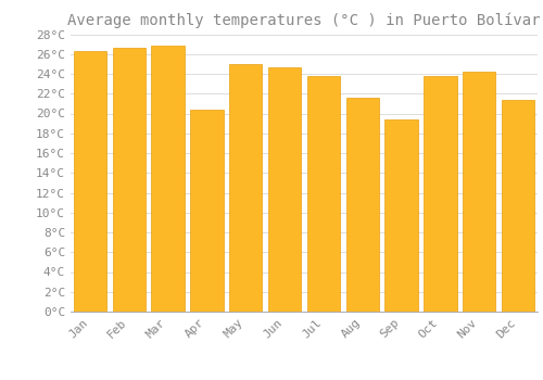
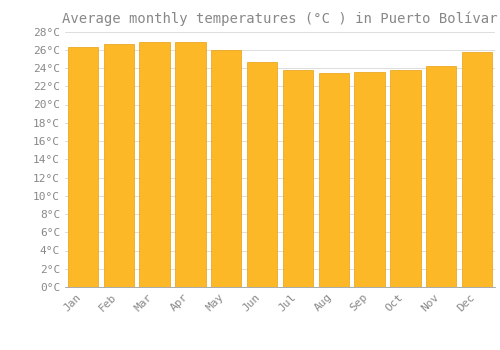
Apr: 20.4°C -> 26.9°C
May: 25.0°C -> 26.0°C
Aug: 21.6°C -> 23.5°C
Sep: 19.4°C -> 23.6°C
Dec: 21.4°C -> 25.7°C
